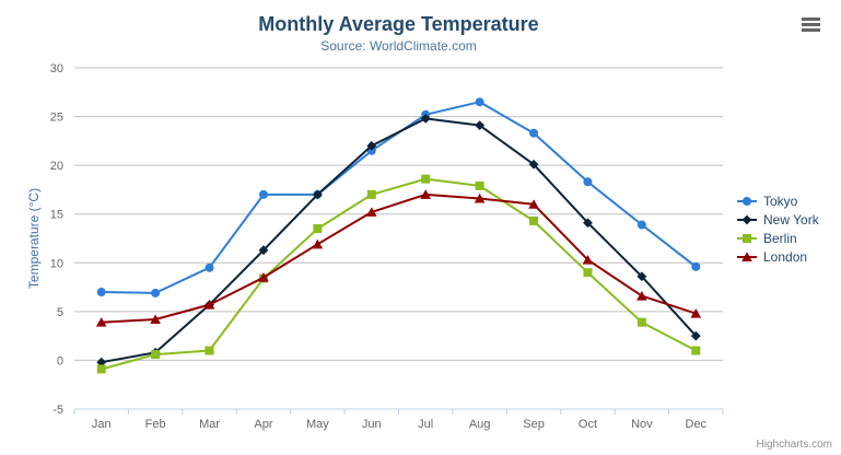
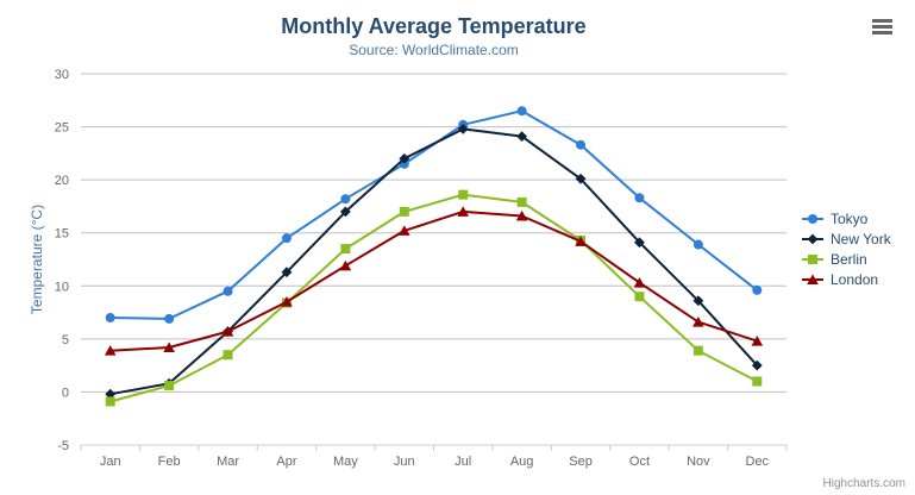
Berlin/Mar: 1 -> 4
Tokyo/Apr: 17 -> 14
Tokyo/May: 17 -> 18
London/Sep: 16 -> 14
